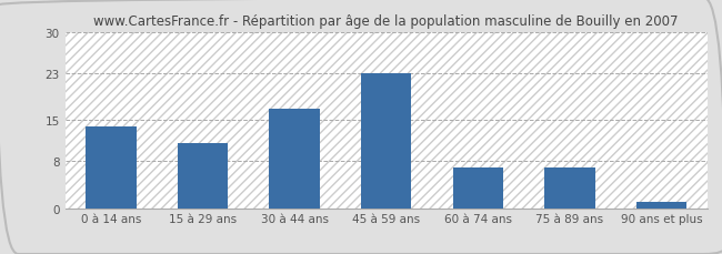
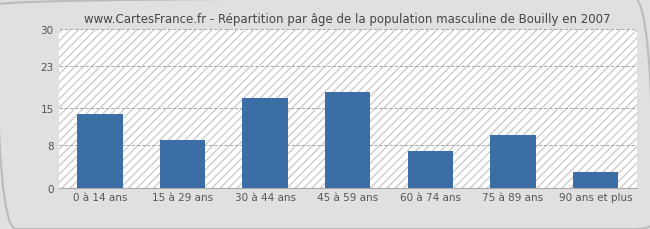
15 à 29 ans: 11 -> 9
45 à 59 ans: 23 -> 18
75 à 89 ans: 7 -> 10
90 ans et plus: 1 -> 3
